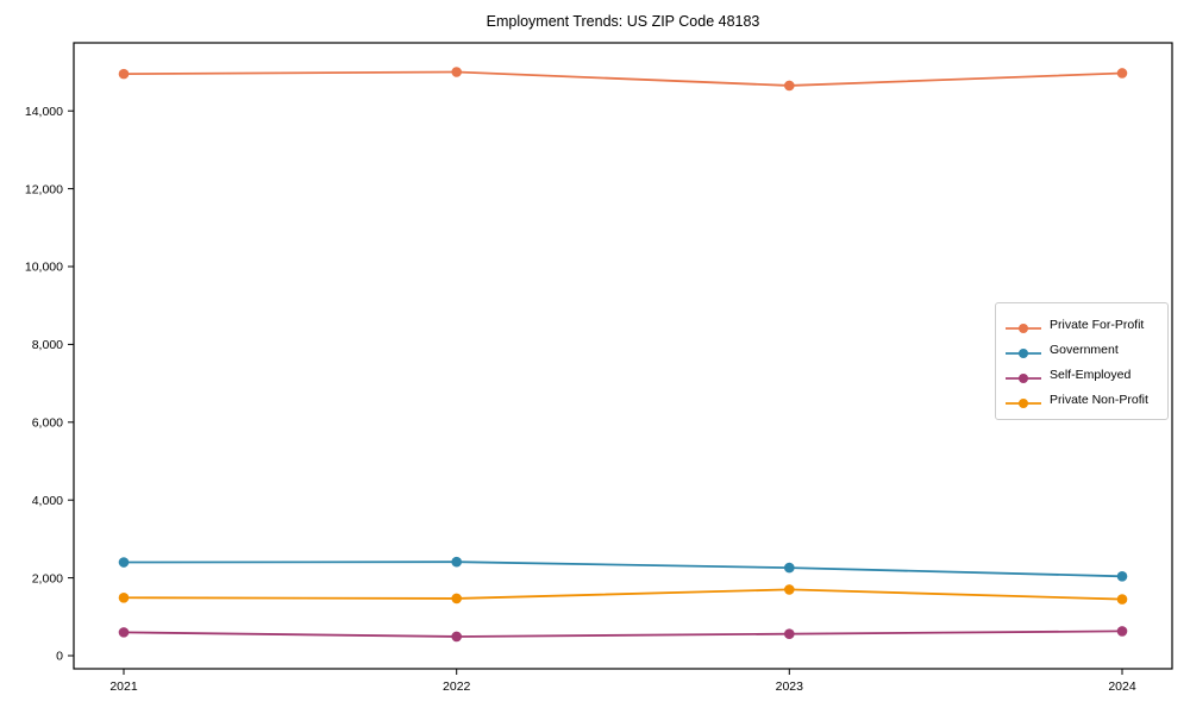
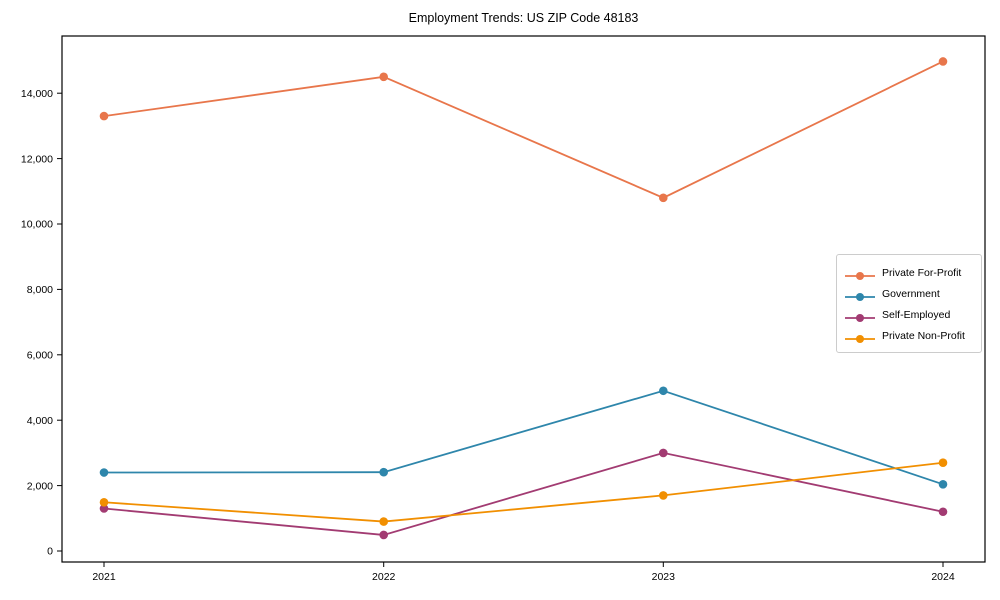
Private For-Profit/2021: 15000 -> 13300
Self-Employed/2021: 600 -> 1300
Private For-Profit/2022: 15000 -> 14500
Private Non-Profit/2022: 1500 -> 900
Private For-Profit/2023: 14600 -> 10800
Government/2023: 2300 -> 4900
Self-Employed/2023: 600 -> 3000
Self-Employed/2024: 600 -> 1200
Private Non-Profit/2024: 1400 -> 2700
